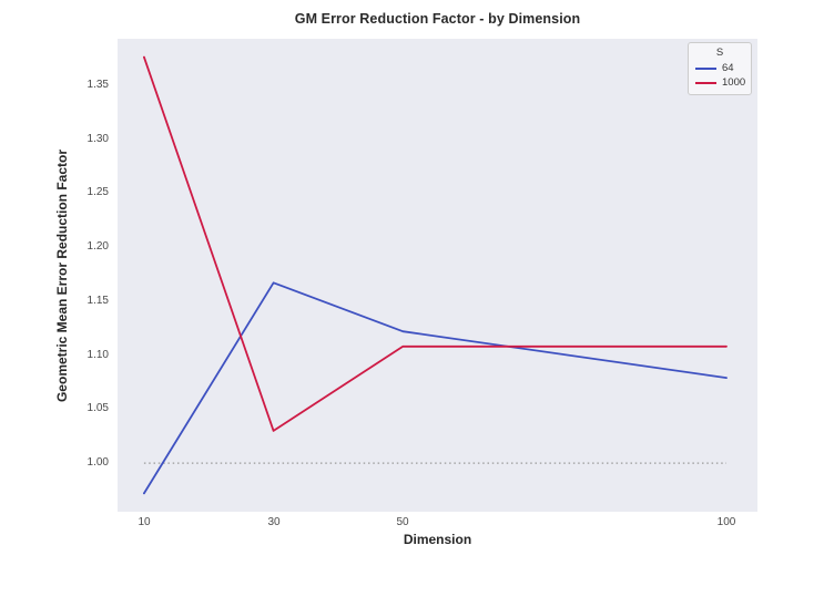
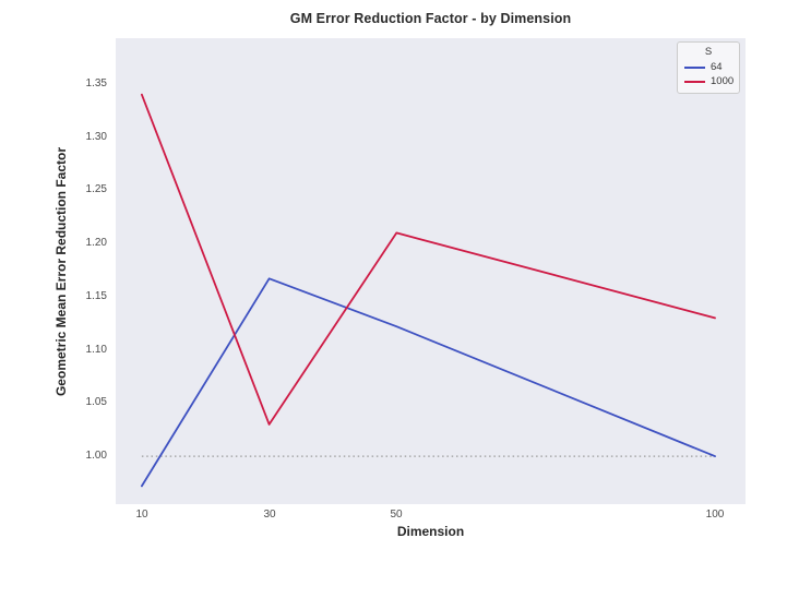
1000/10: 1.38 -> 1.34
1000/50: 1.11 -> 1.21
64/100: 1.08 -> 1.00
1000/100: 1.11 -> 1.13
